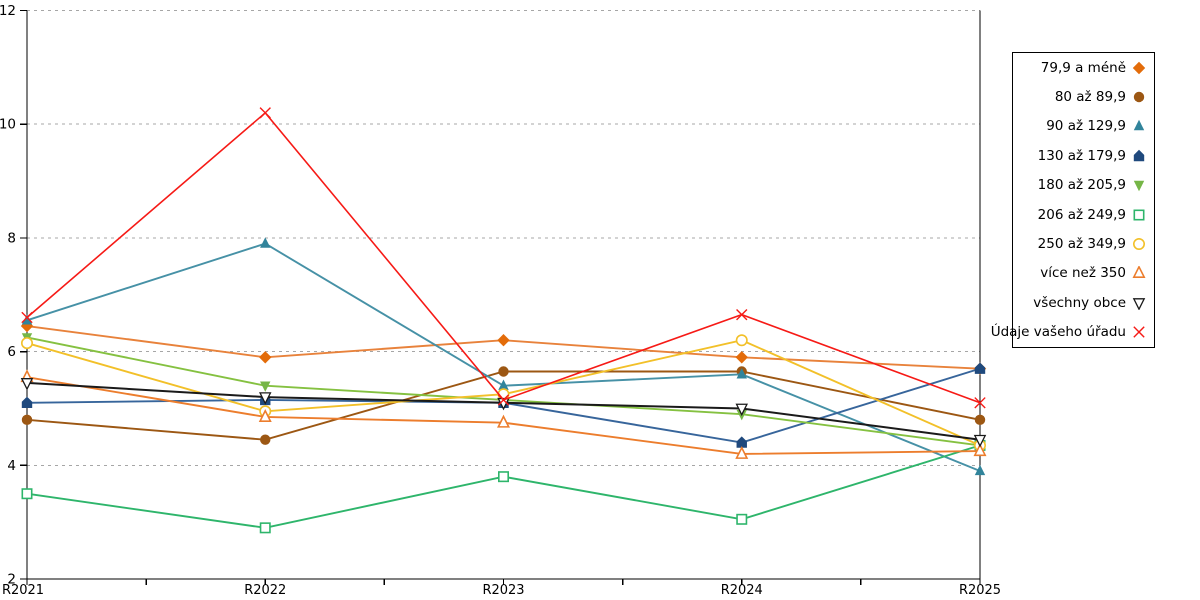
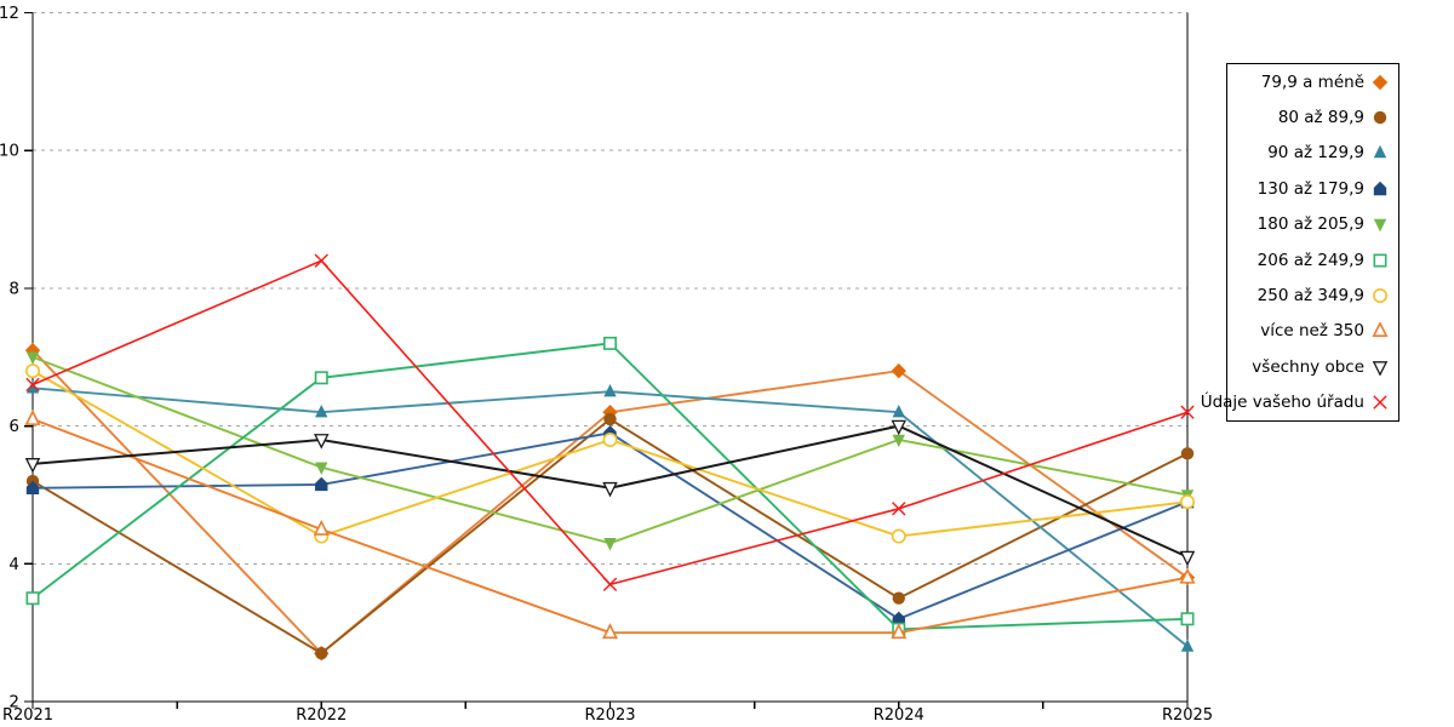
79,9 a méně/R2021: 6.5 -> 7.1
80 až 89,9/R2021: 4.8 -> 5.2
180 až 205,9/R2021: 6.2 -> 7.0
250 až 349,9/R2021: 6.2 -> 6.8
více než 350/R2021: 5.5 -> 6.1
79,9 a méně/R2022: 5.9 -> 2.7
80 až 89,9/R2022: 4.5 -> 2.7
90 až 129,9/R2022: 7.9 -> 6.2
206 až 249,9/R2022: 2.9 -> 6.7
250 až 349,9/R2022: 5.0 -> 4.4
více než 350/R2022: 4.8 -> 4.5
všechny obce/R2022: 5.2 -> 5.8
Údaje vašeho úřadu/R2022: 10.2 -> 8.4
80 až 89,9/R2023: 5.7 -> 6.1
90 až 129,9/R2023: 5.4 -> 6.5
130 až 179,9/R2023: 5.1 -> 5.9
180 až 205,9/R2023: 5.2 -> 4.3
206 až 249,9/R2023: 3.8 -> 7.2
250 až 349,9/R2023: 5.2 -> 5.8
více než 350/R2023: 4.8 -> 3.0
Údaje vašeho úřadu/R2023: 5.2 -> 3.7
79,9 a méně/R2024: 5.9 -> 6.8
80 až 89,9/R2024: 5.7 -> 3.5
90 až 129,9/R2024: 5.6 -> 6.2
130 až 179,9/R2024: 4.4 -> 3.2
180 až 205,9/R2024: 4.9 -> 5.8
250 až 349,9/R2024: 6.2 -> 4.4
více než 350/R2024: 4.2 -> 3.0
všechny obce/R2024: 5.0 -> 6.0
Údaje vašeho úřadu/R2024: 6.7 -> 4.8
79,9 a méně/R2025: 5.7 -> 3.8
80 až 89,9/R2025: 4.8 -> 5.6
90 až 129,9/R2025: 3.9 -> 2.8
130 až 179,9/R2025: 5.7 -> 4.9
180 až 205,9/R2025: 4.3 -> 5.0
206 až 249,9/R2025: 4.3 -> 3.2
250 až 349,9/R2025: 4.3 -> 4.9
více než 350/R2025: 4.2 -> 3.8
všechny obce/R2025: 4.5 -> 4.1
Údaje vašeho úřadu/R2025: 5.1 -> 6.2
